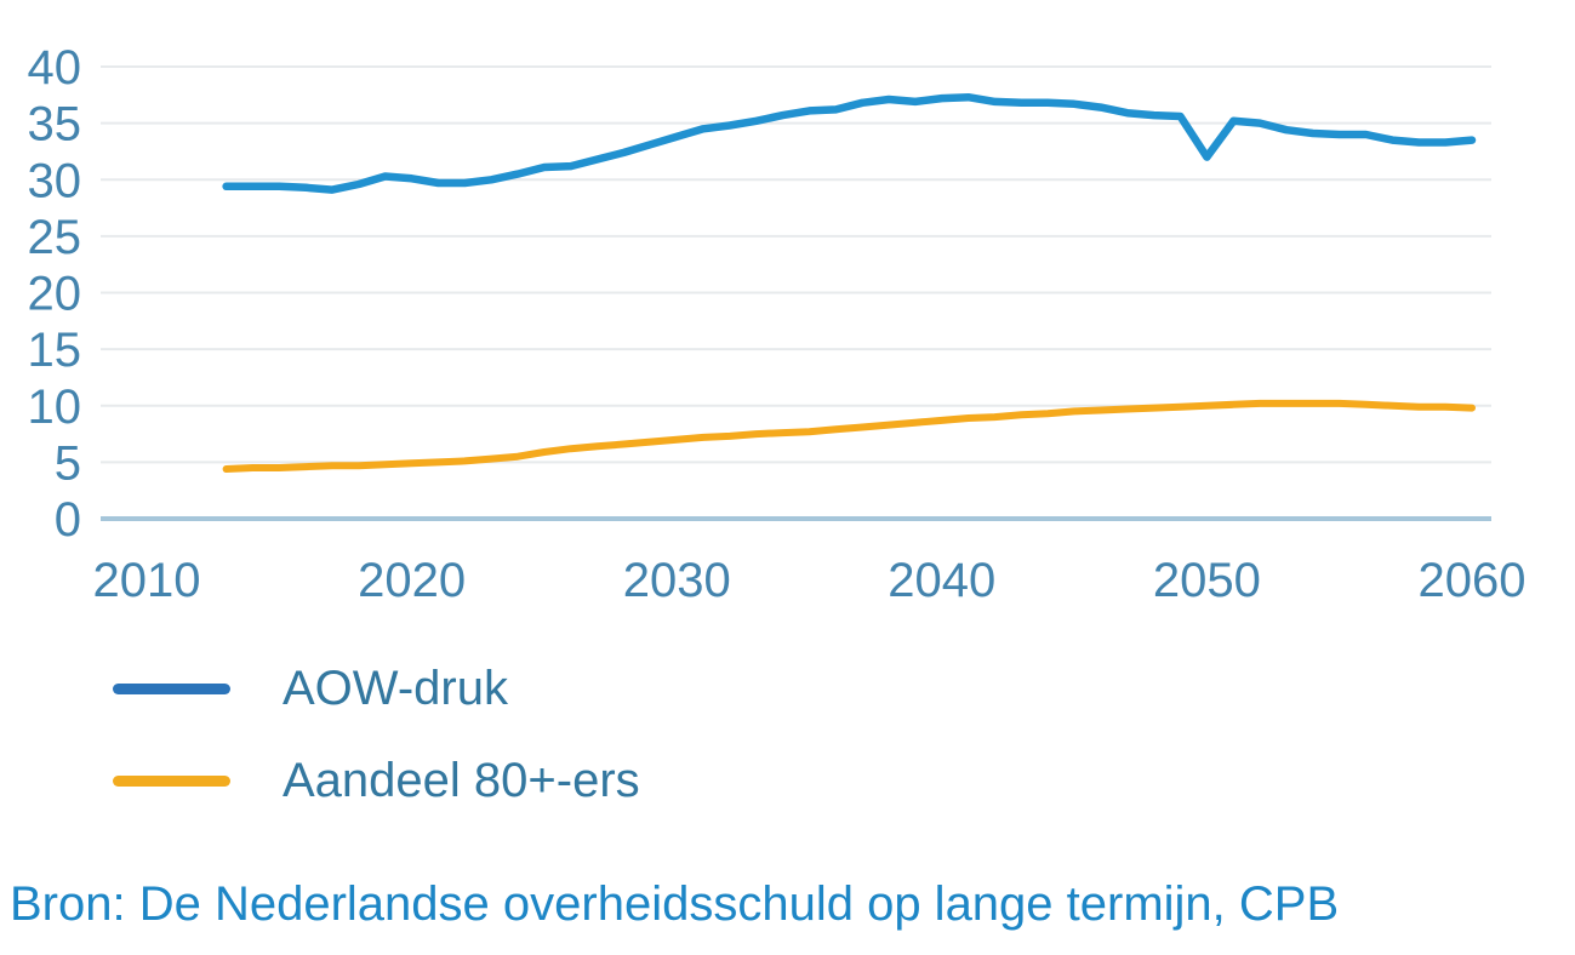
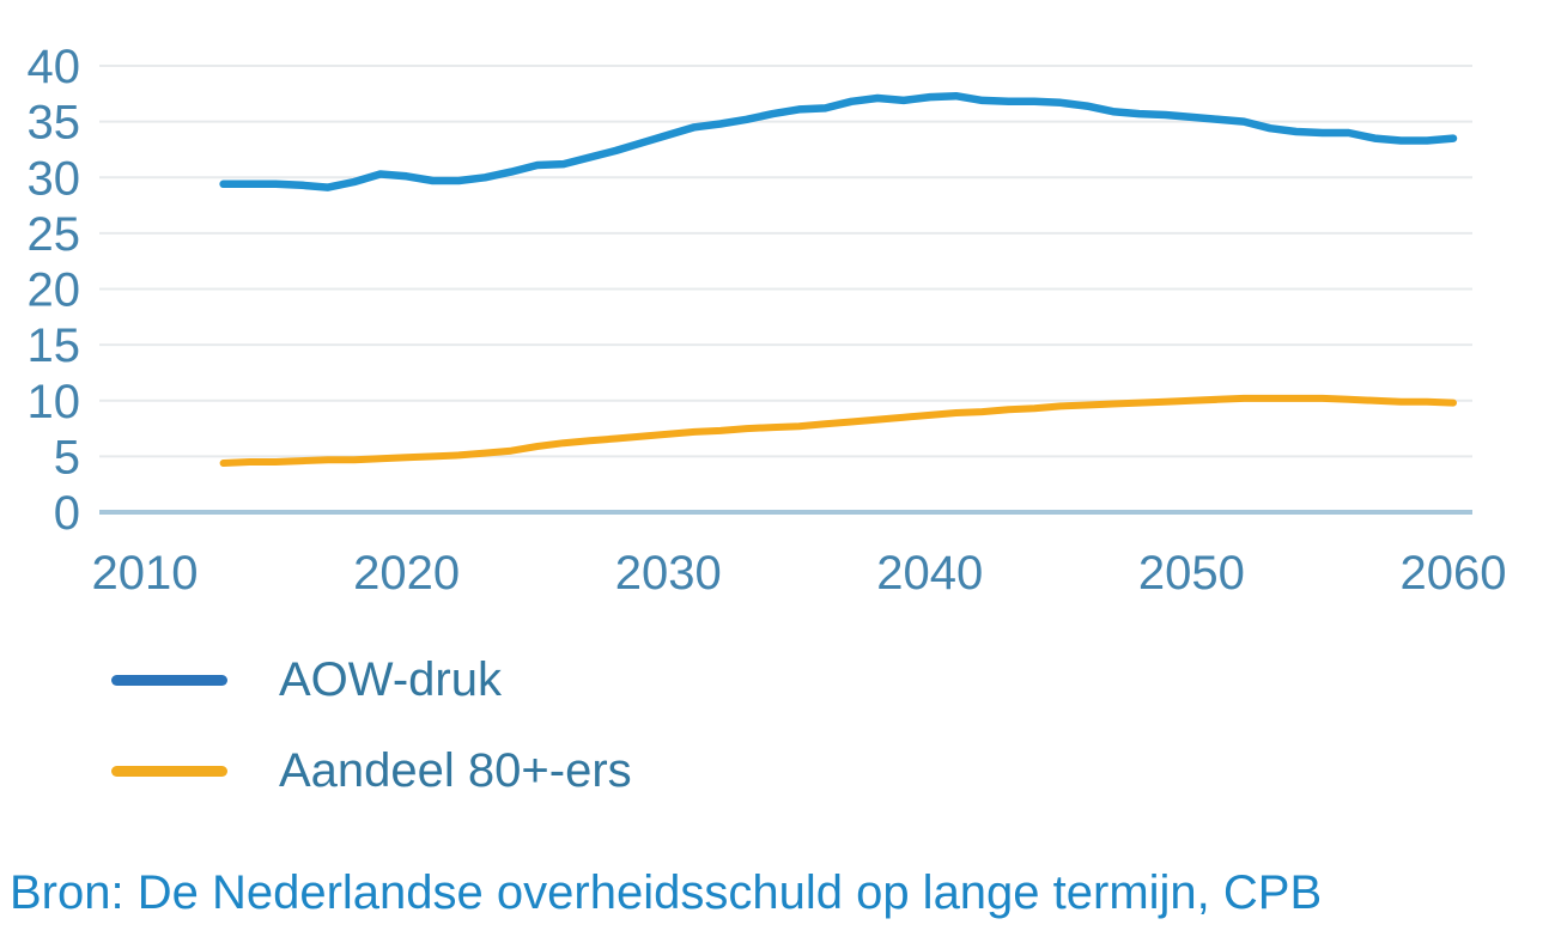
AOW-druk/2050: 32 -> 35
